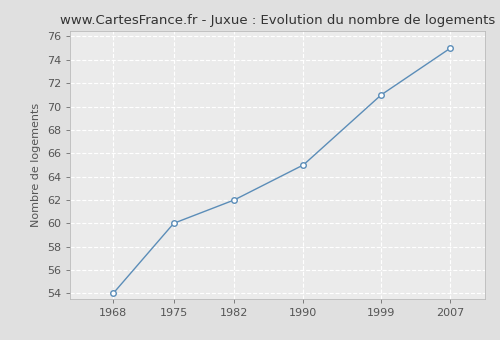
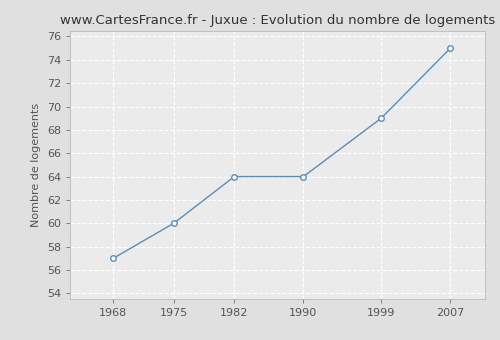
1968: 54 -> 57
1982: 62 -> 64
1990: 65 -> 64
1999: 71 -> 69
